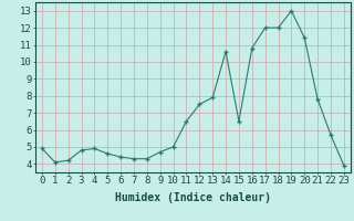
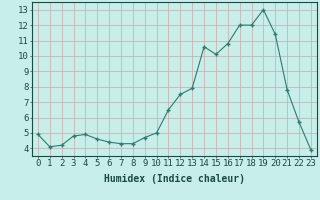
15: 6.5 -> 10.1
